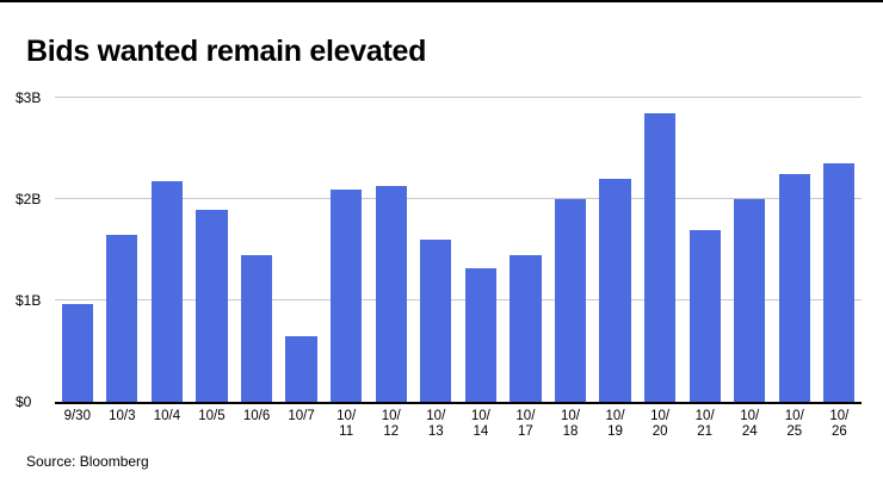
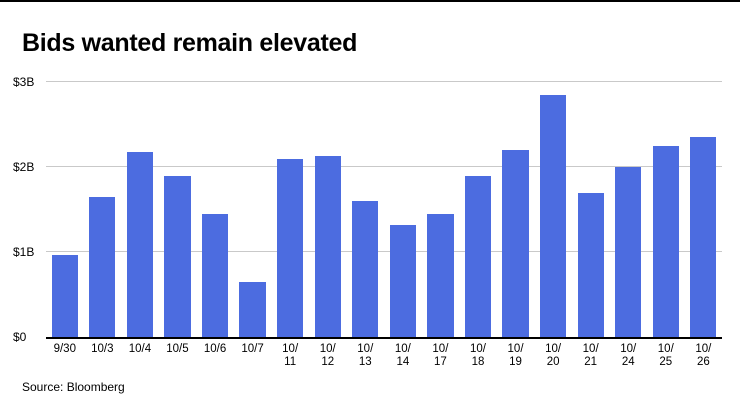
10/18: $2.0B -> $1.9B
